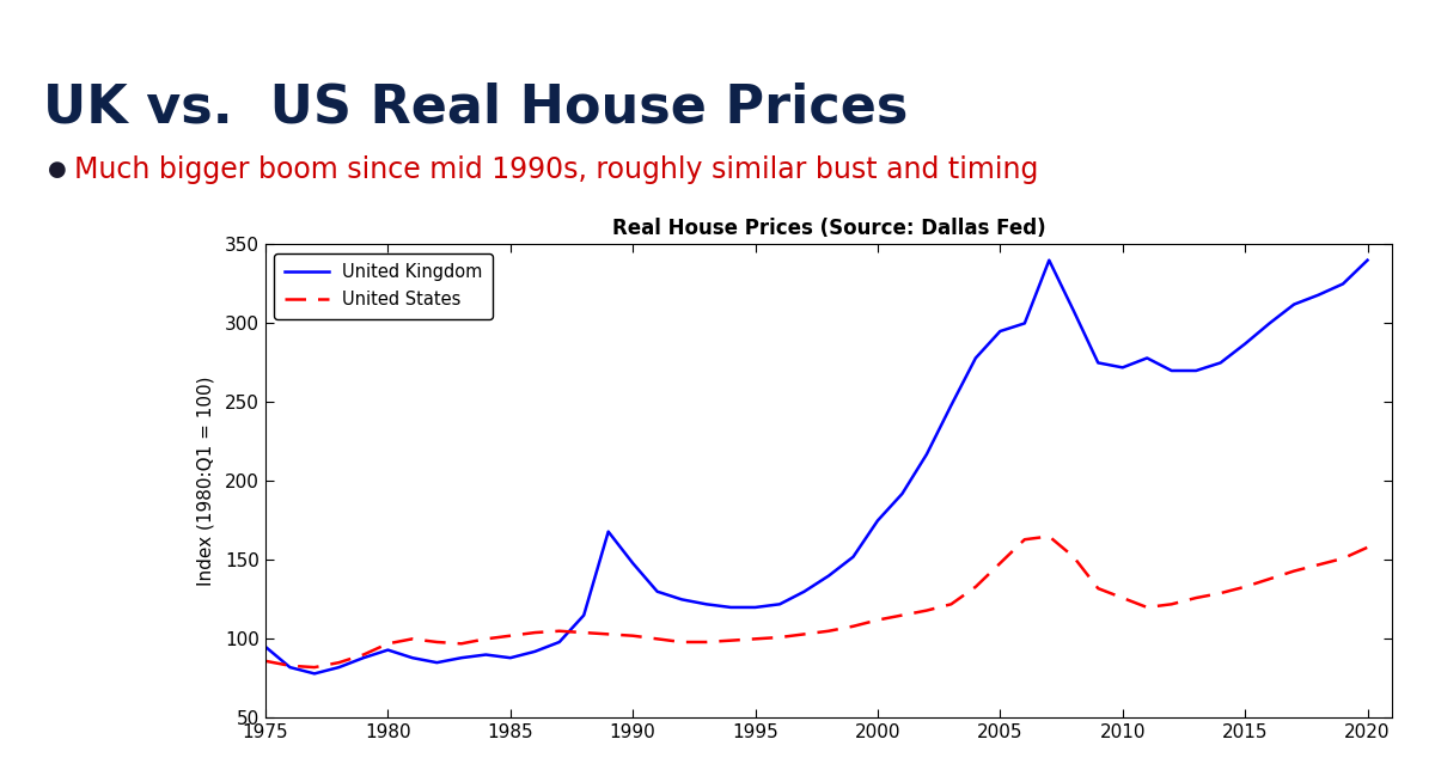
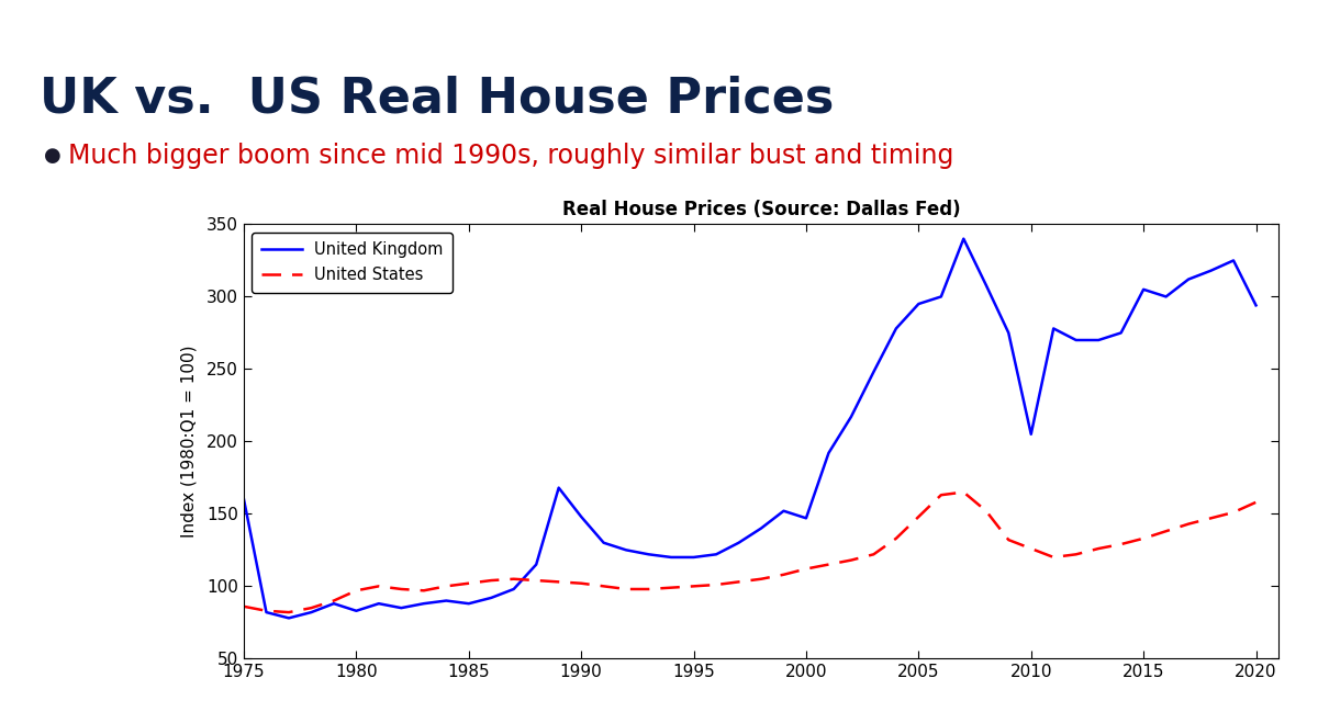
United Kingdom/1975: 95 -> 160
United Kingdom/1980: 93 -> 83
United Kingdom/2000: 175 -> 147
United Kingdom/2010: 272 -> 205
United Kingdom/2015: 287 -> 305
United Kingdom/2020: 340 -> 294
